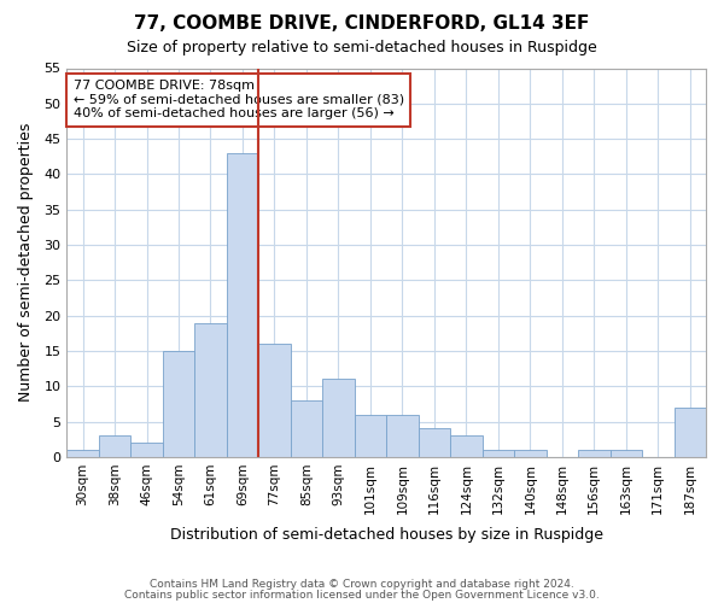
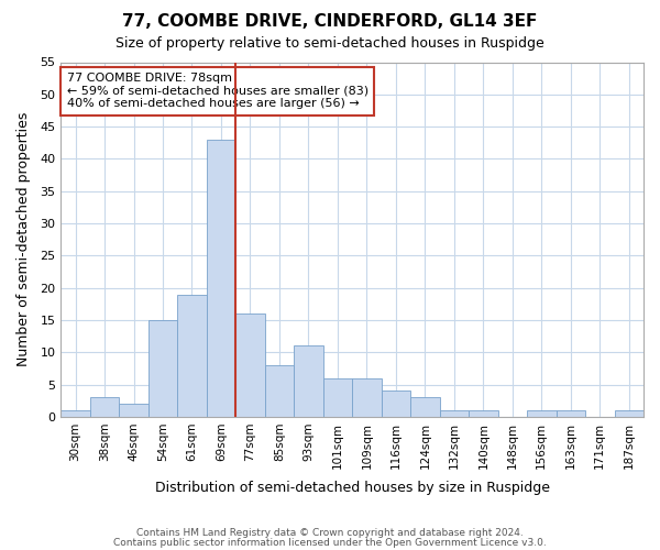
187sqm: 7 -> 1
